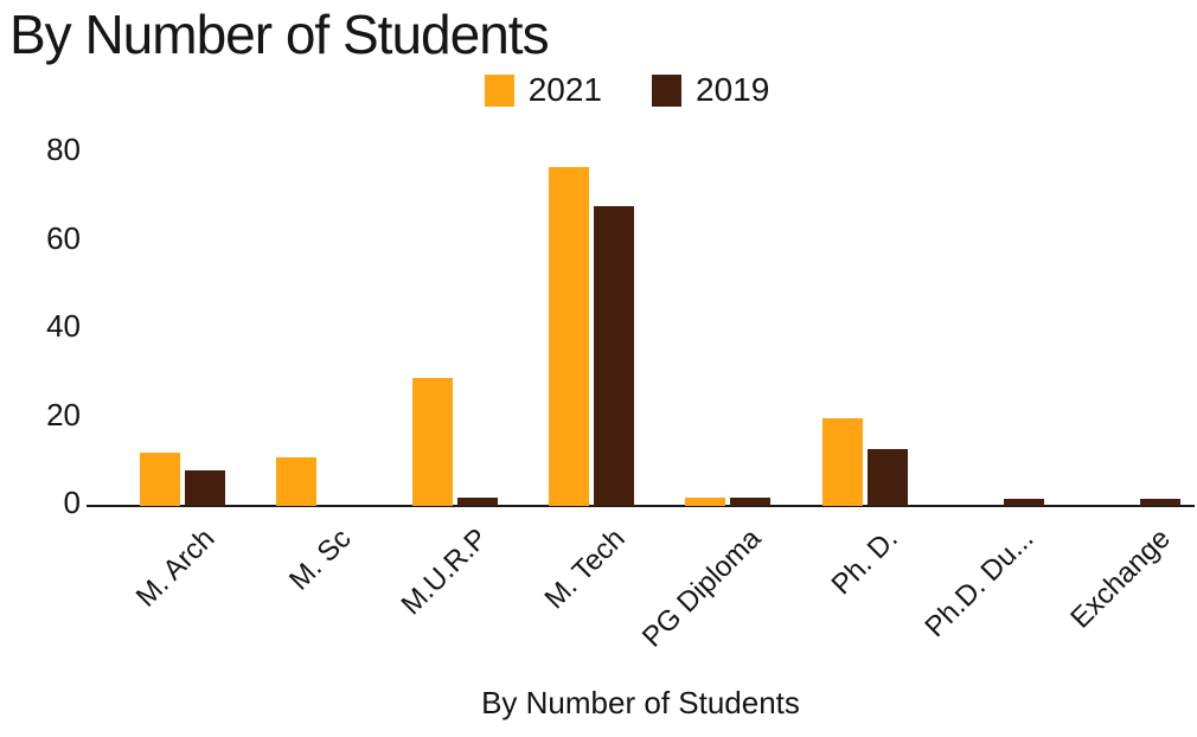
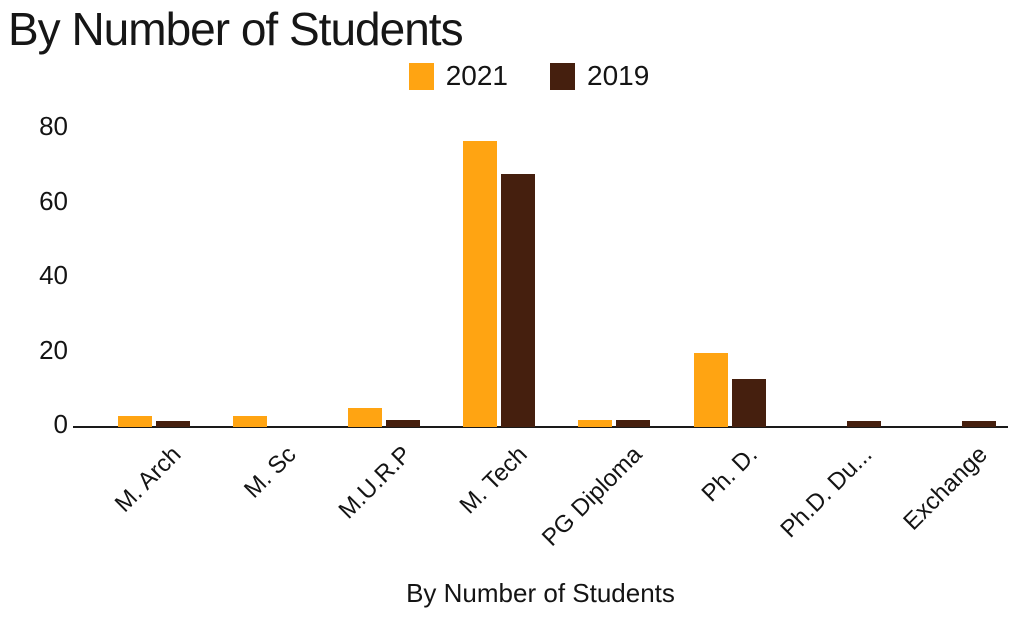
2021/M. Arch: 12 -> 3
2019/M. Arch: 8 -> 2
2021/M. Sc: 11 -> 3
2021/M.U.R.P: 29 -> 5
